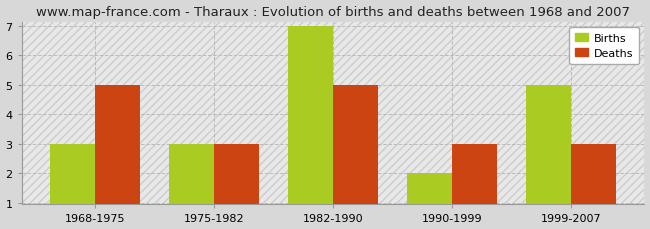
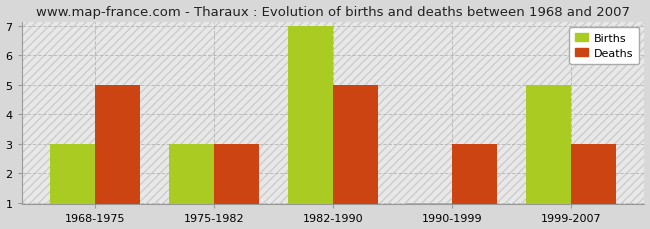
Births/1990-1999: 2 -> 1
